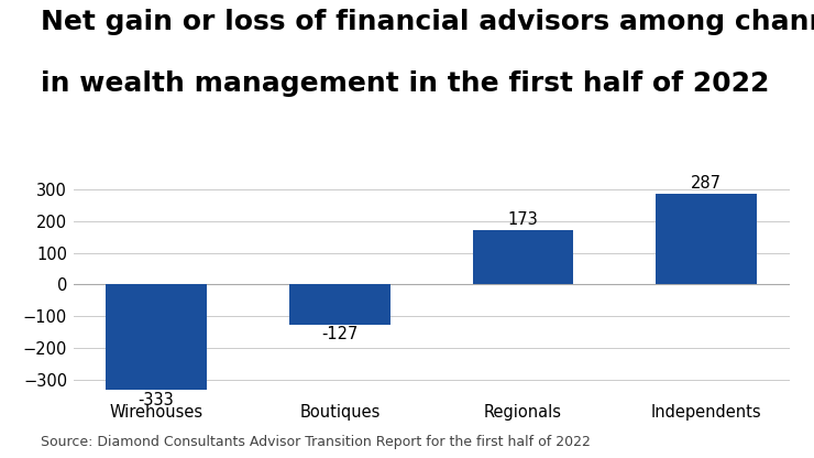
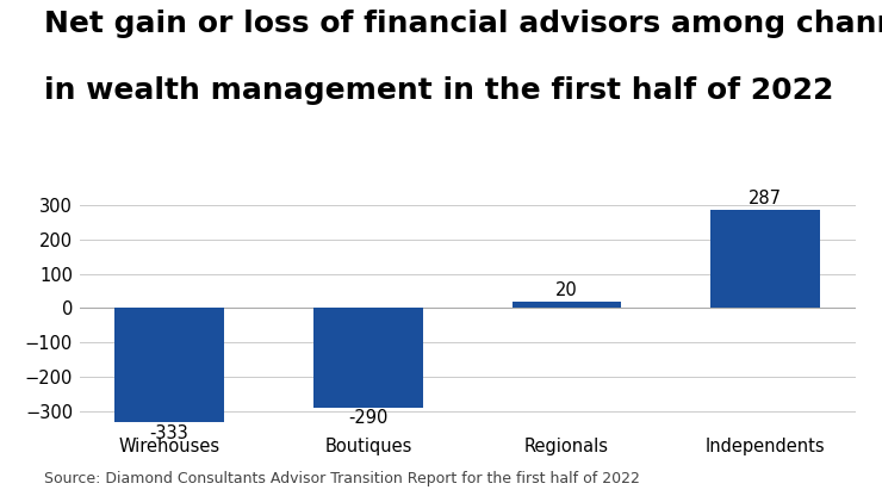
Boutiques: -127 -> -290
Regionals: 173 -> 20
